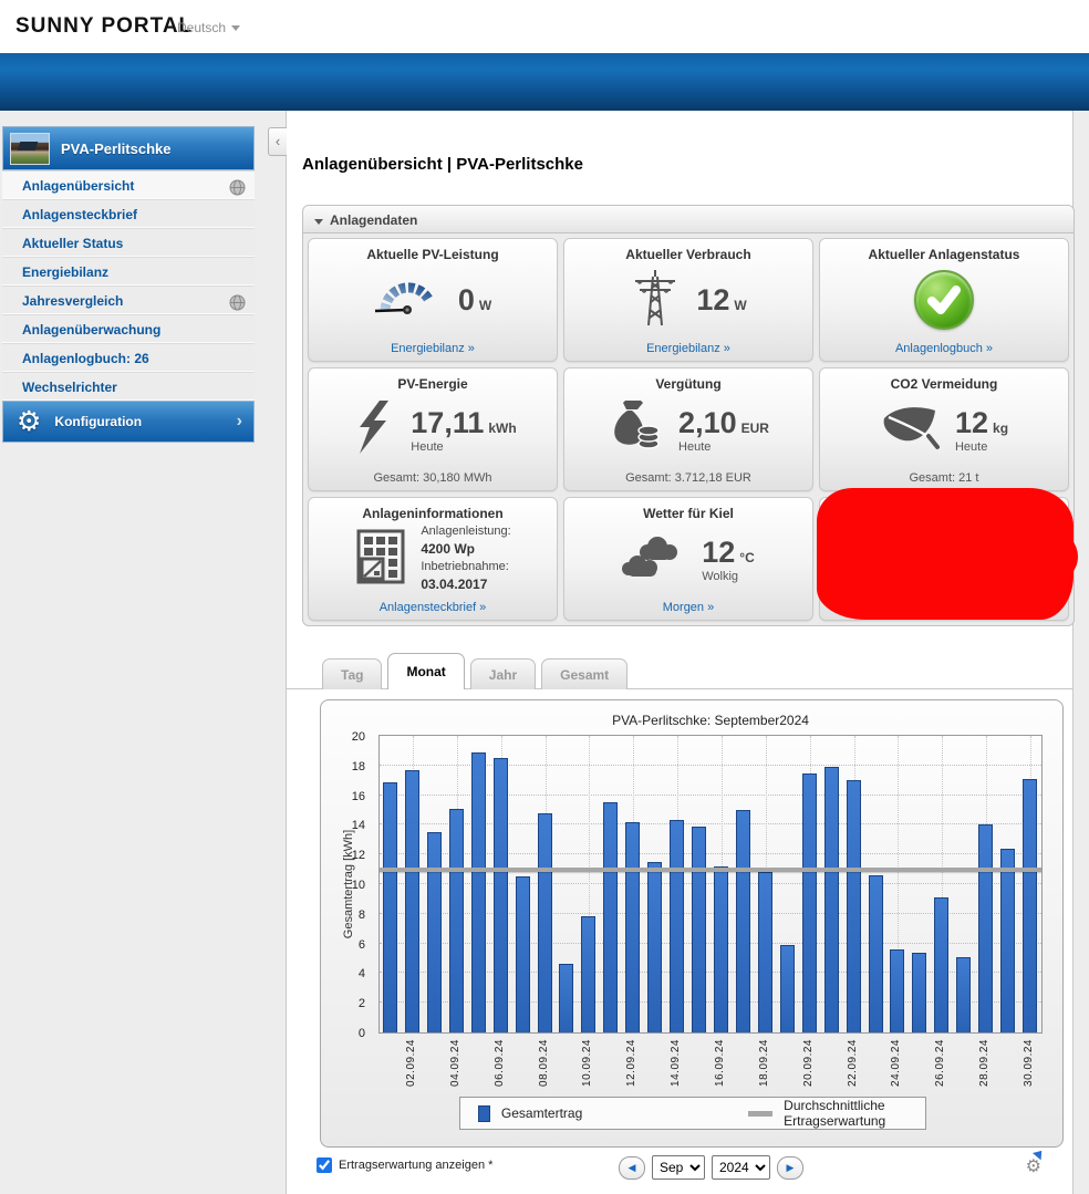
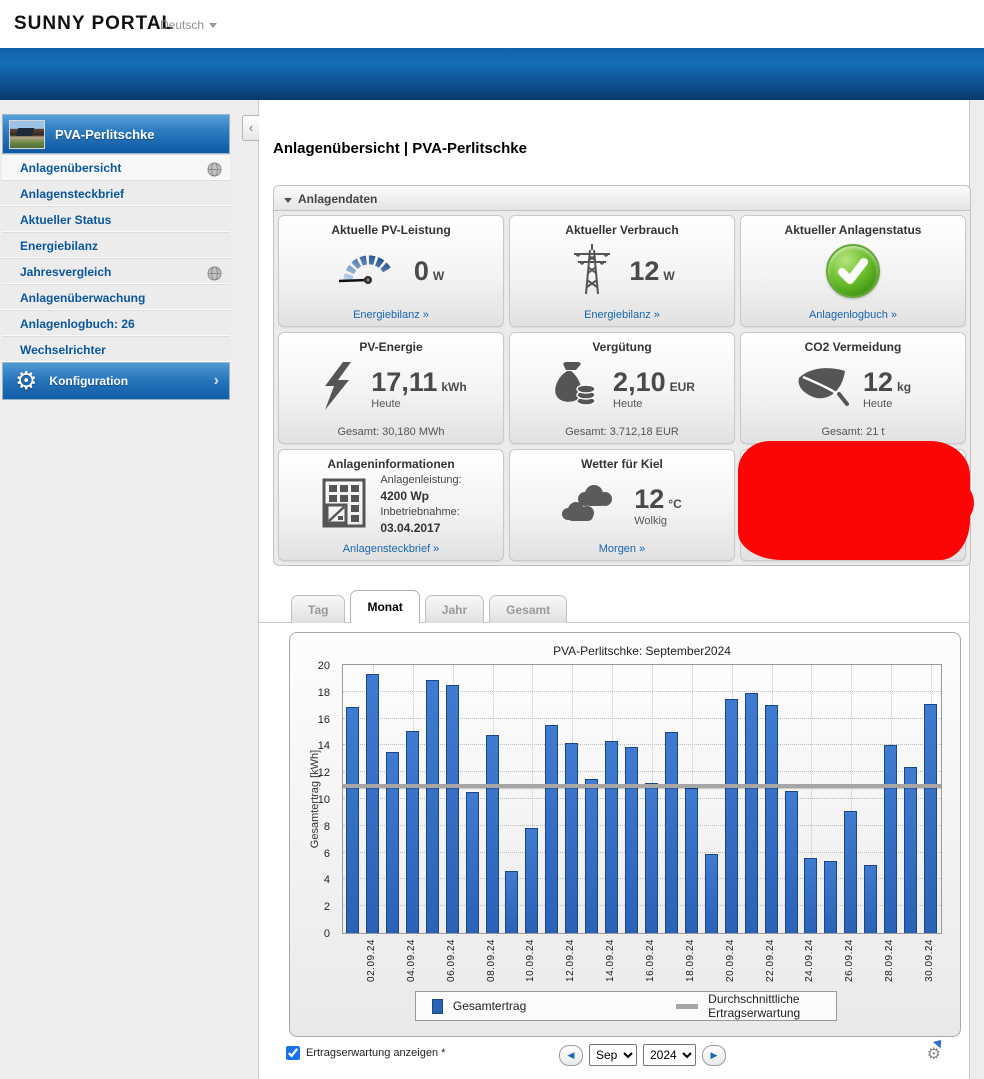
02.09.24: 17.7 -> 19.3
